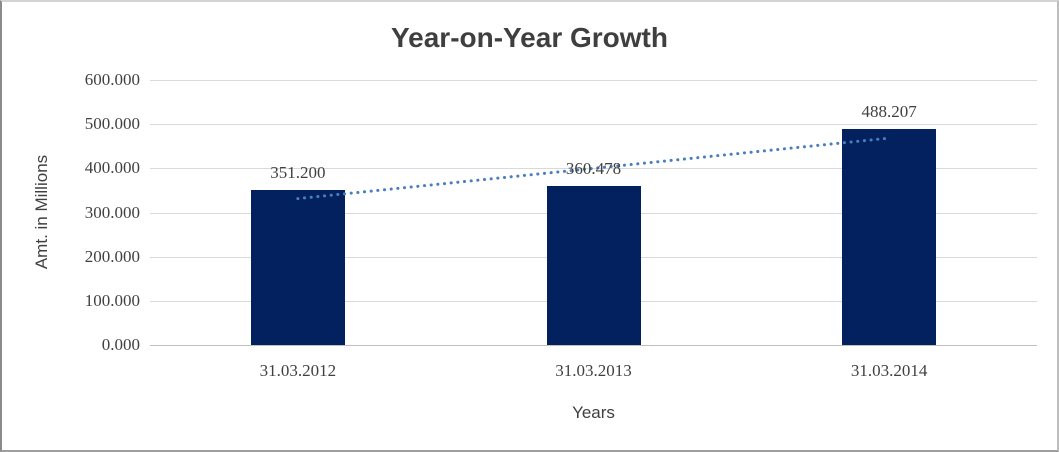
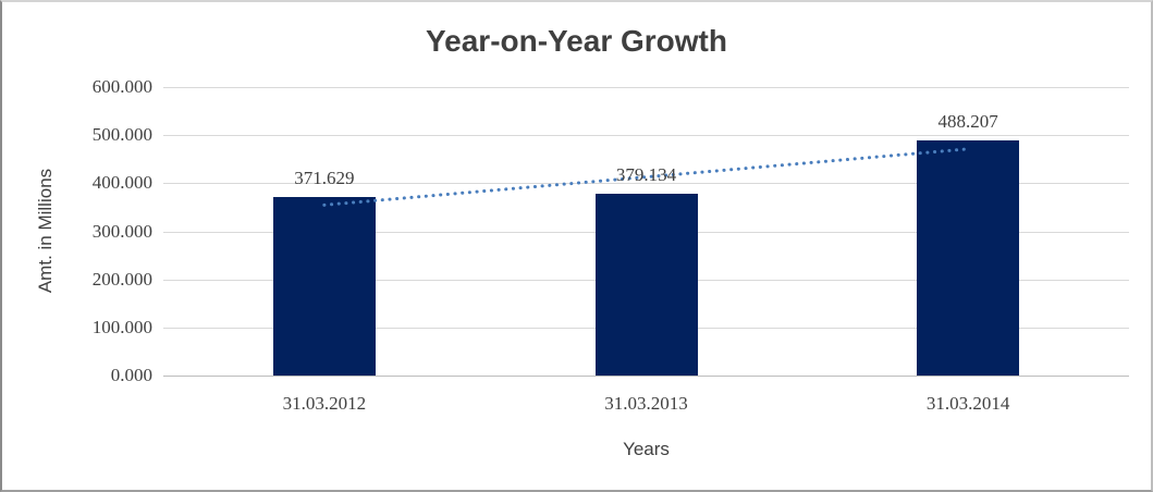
31.03.2012: 351.200 -> 371.629
31.03.2013: 360.478 -> 379.134
